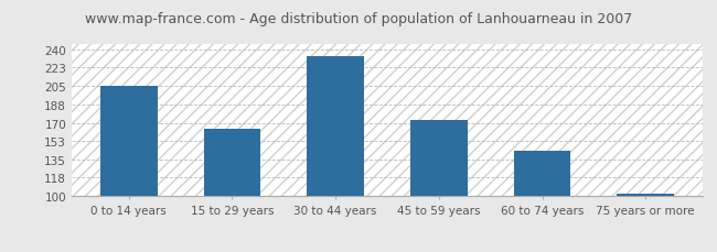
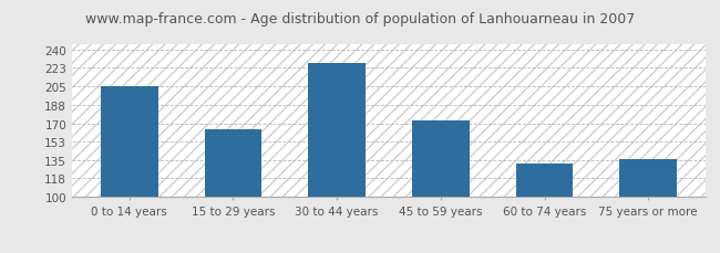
30 to 44 years: 234 -> 228
60 to 74 years: 144 -> 132
75 years or more: 103 -> 136
